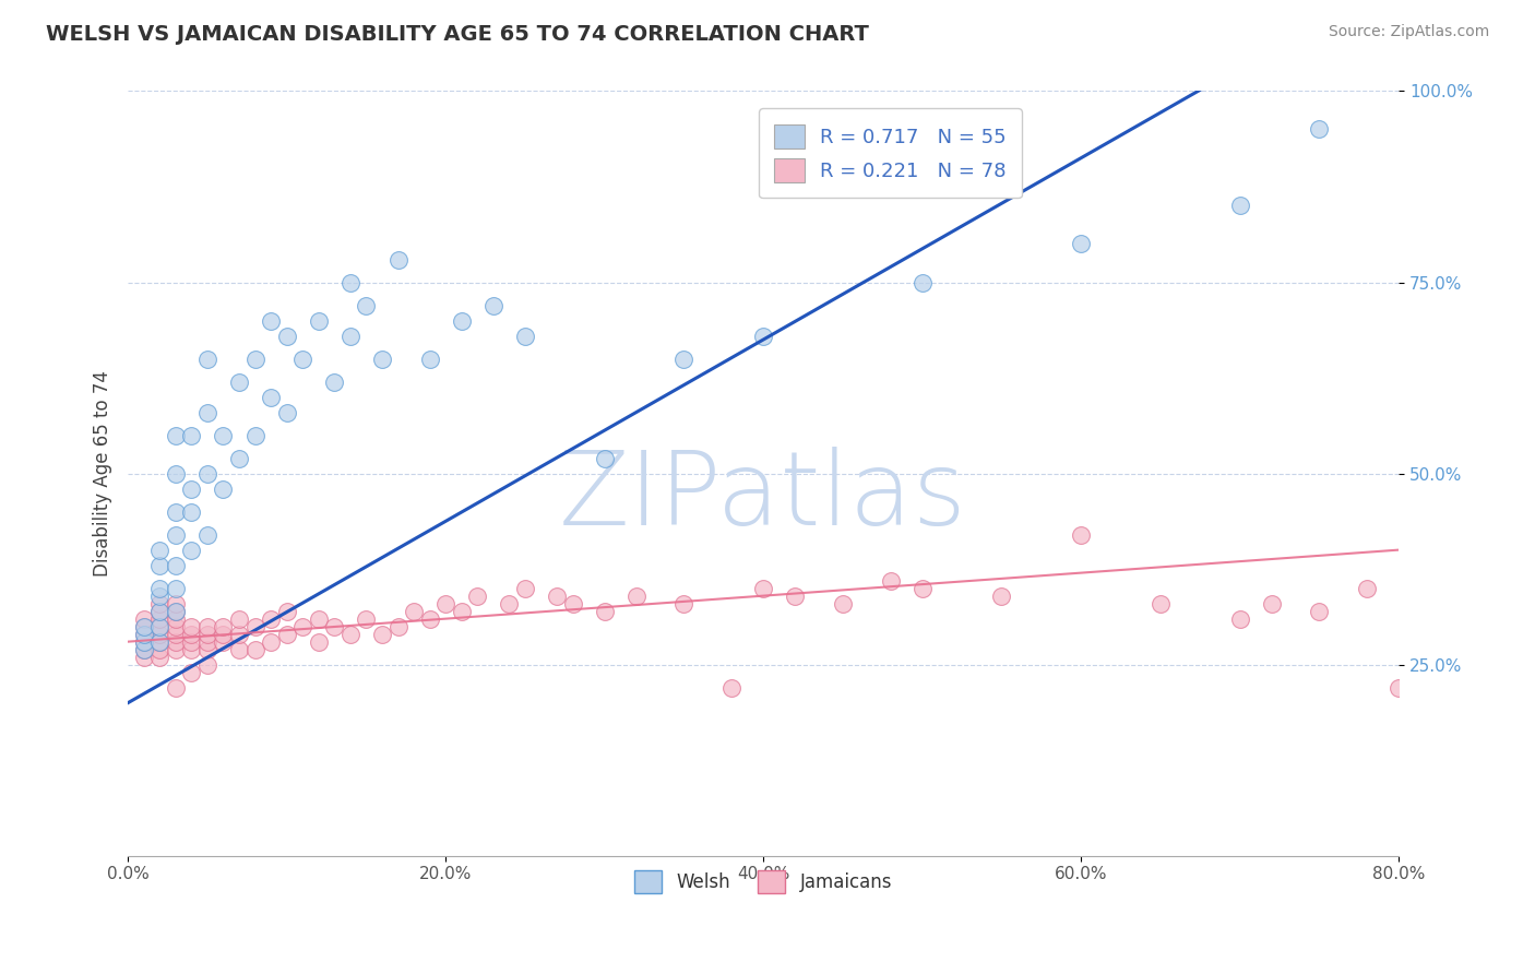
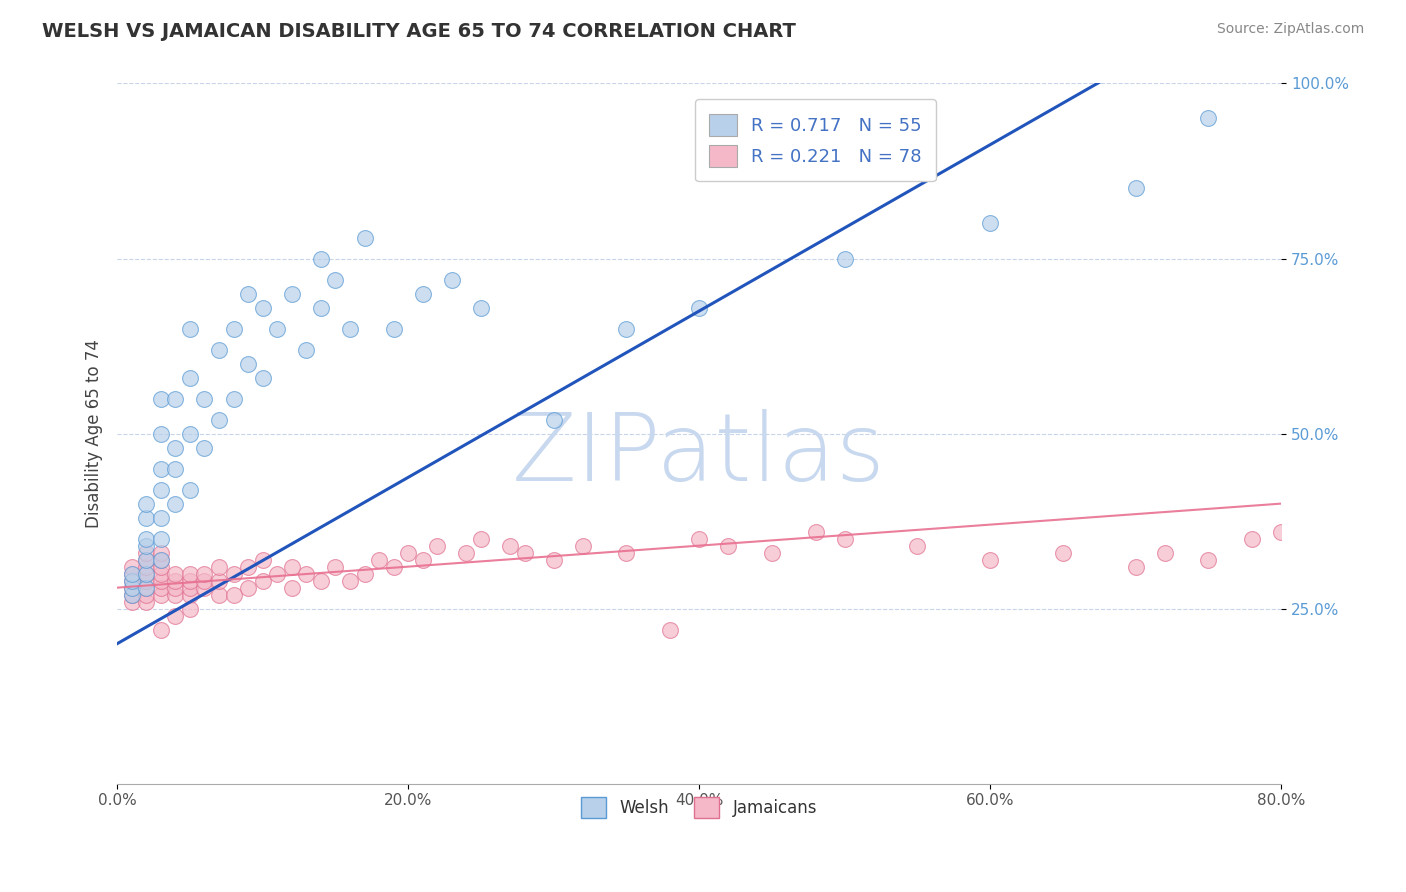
Jamaicans/60.0%: 42% -> 32%
Jamaicans/80.0%: 22% -> 36%
